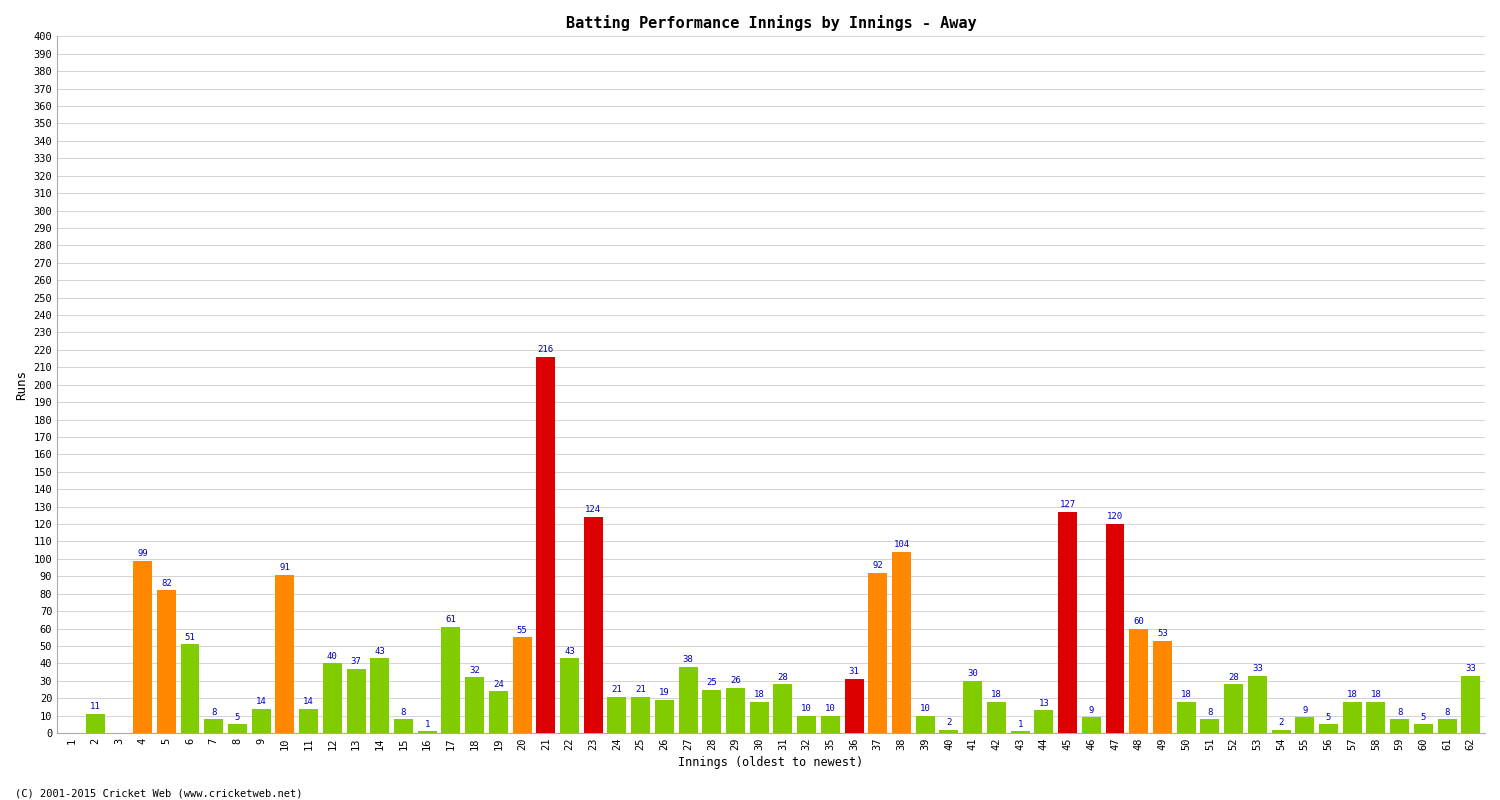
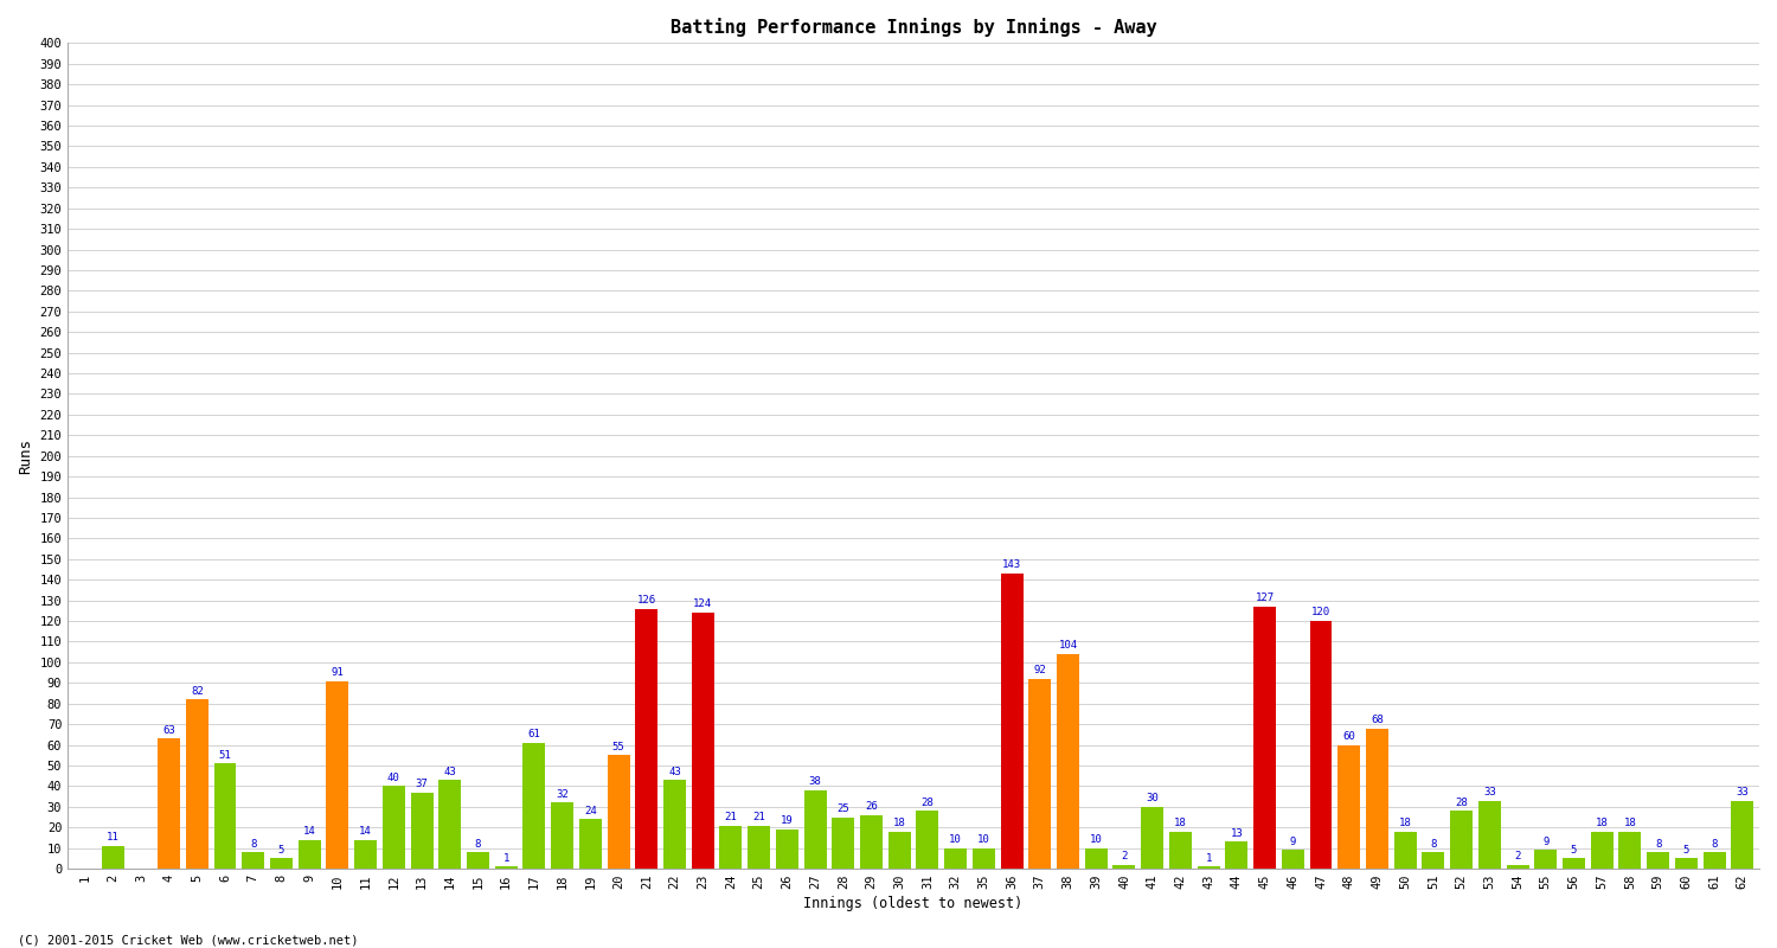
4: 99 -> 63
21: 216 -> 126
36: 31 -> 143
49: 53 -> 68
